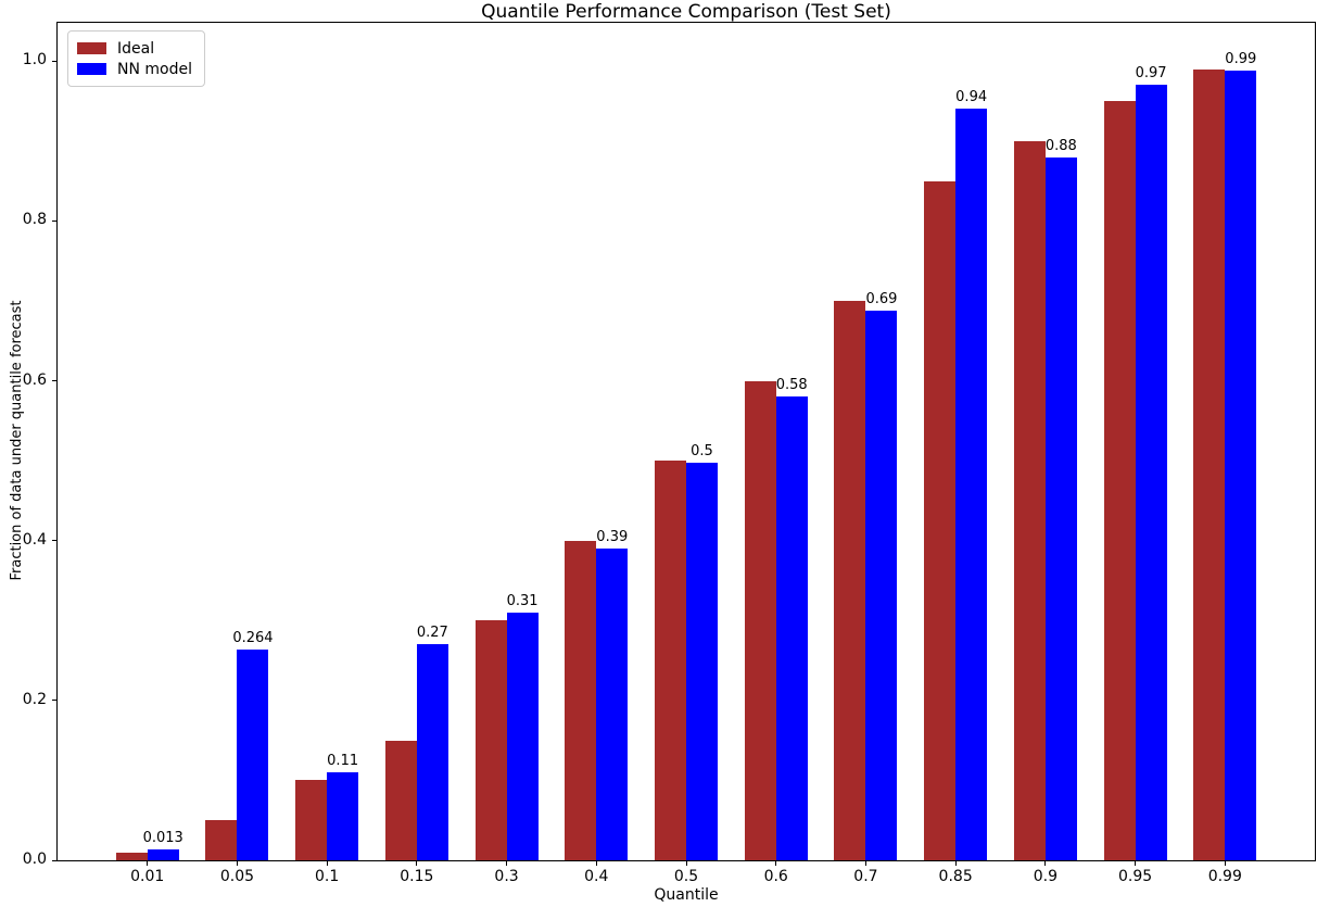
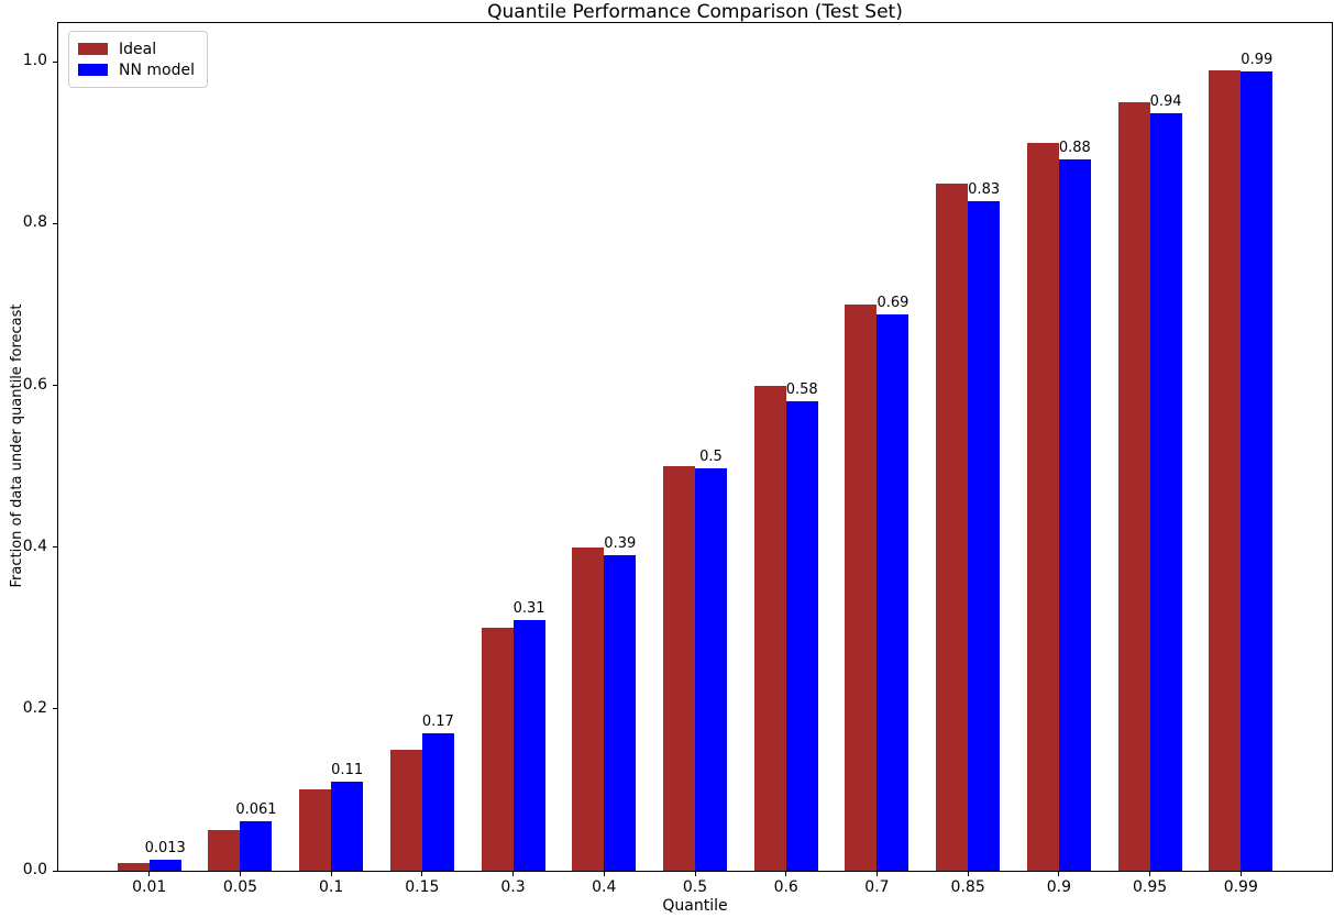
NN model/0.05: 0.264 -> 0.061
NN model/0.15: 0.27 -> 0.17
NN model/0.85: 0.94 -> 0.83
NN model/0.95: 0.97 -> 0.94
